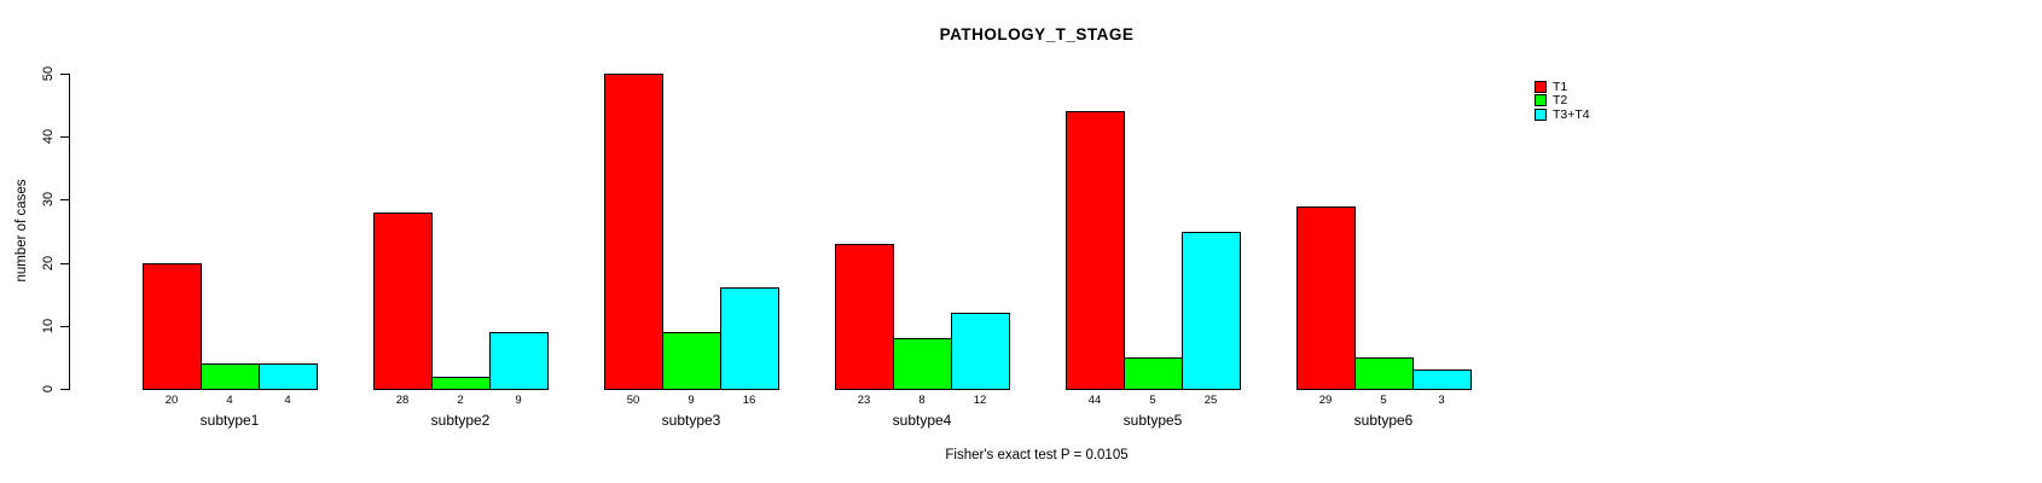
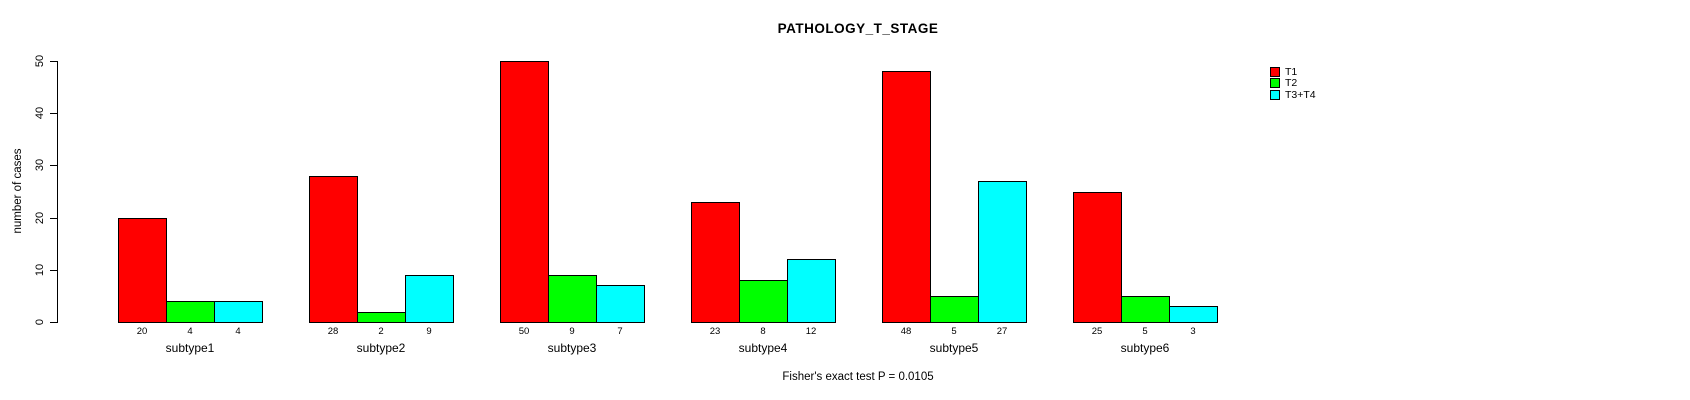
T3+T4/subtype3: 16 -> 7
T1/subtype5: 44 -> 48
T3+T4/subtype5: 25 -> 27
T1/subtype6: 29 -> 25
